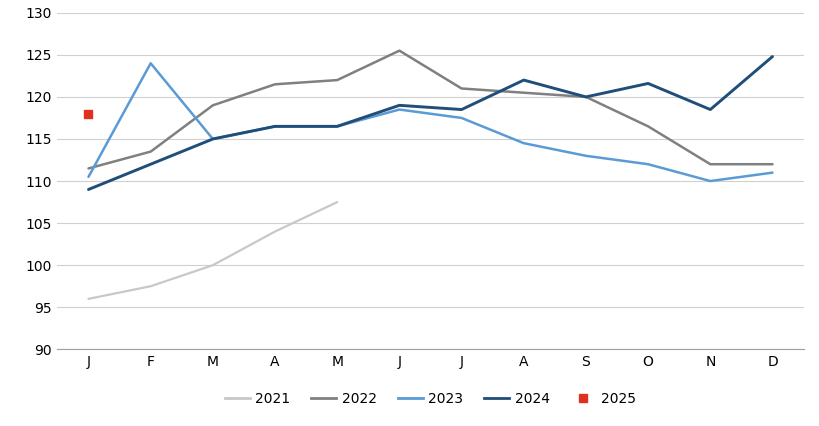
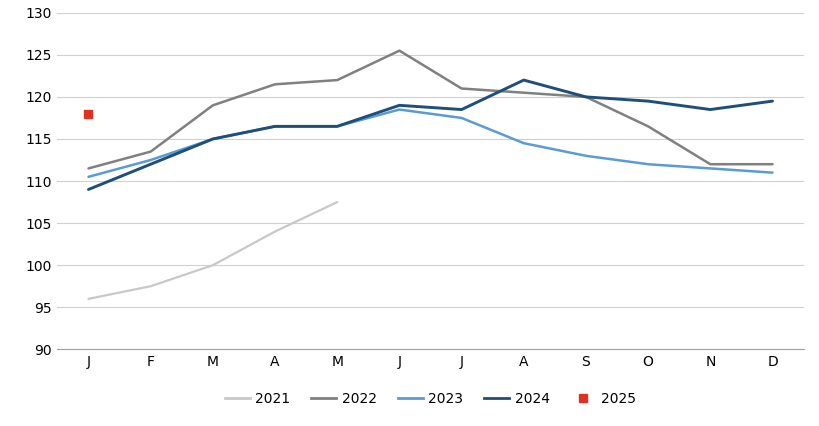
2023/F: 124.0 -> 112.5
2024/O: 121.6 -> 119.5
2023/N: 110.0 -> 111.5
2024/D: 124.8 -> 119.5
